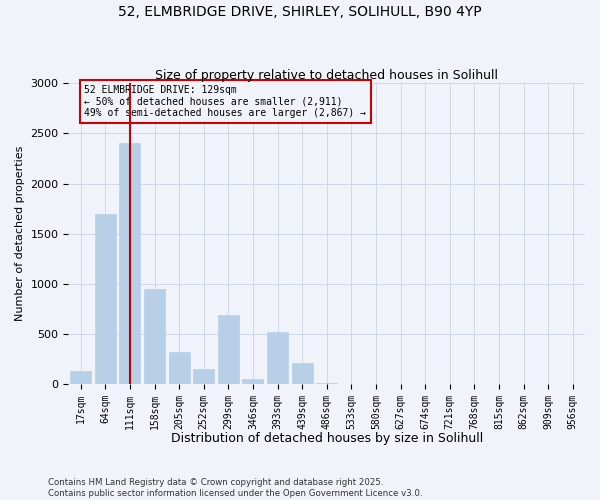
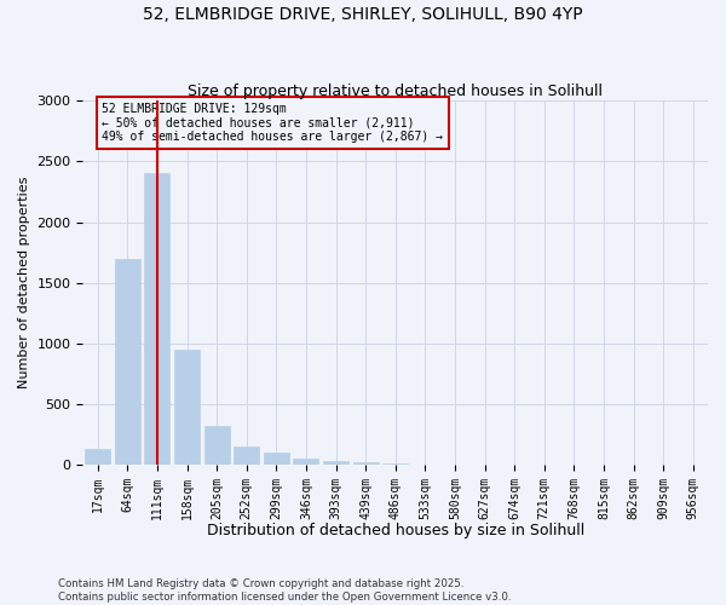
299sqm: 690 -> 100
393sqm: 520 -> 30
439sqm: 210 -> 20
